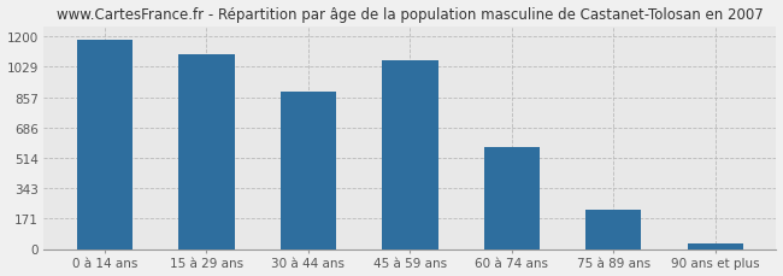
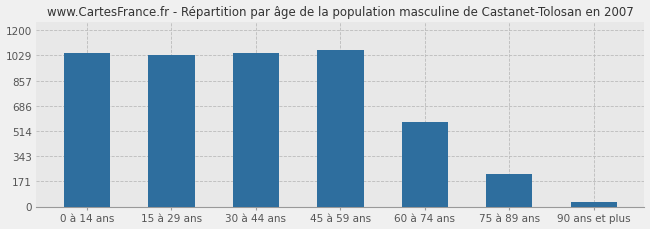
0 à 14 ans: 1180 -> 1040
15 à 29 ans: 1100 -> 1040
30 à 44 ans: 890 -> 1040
